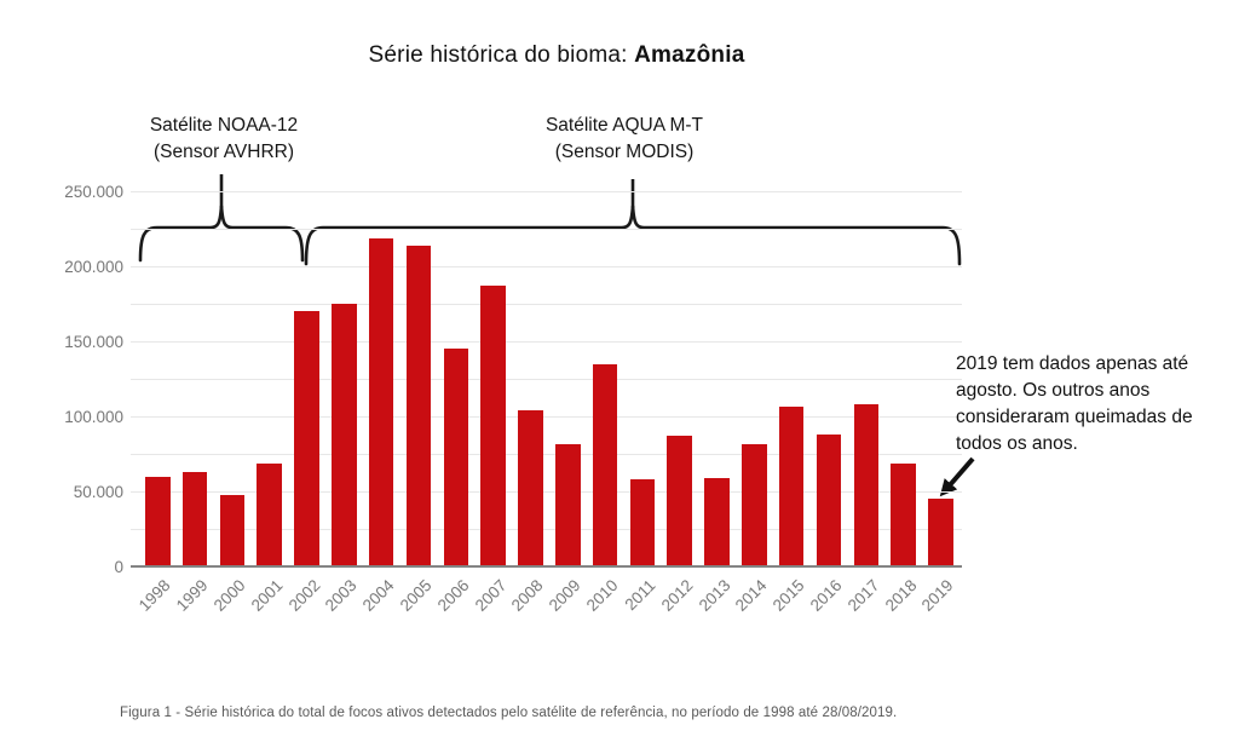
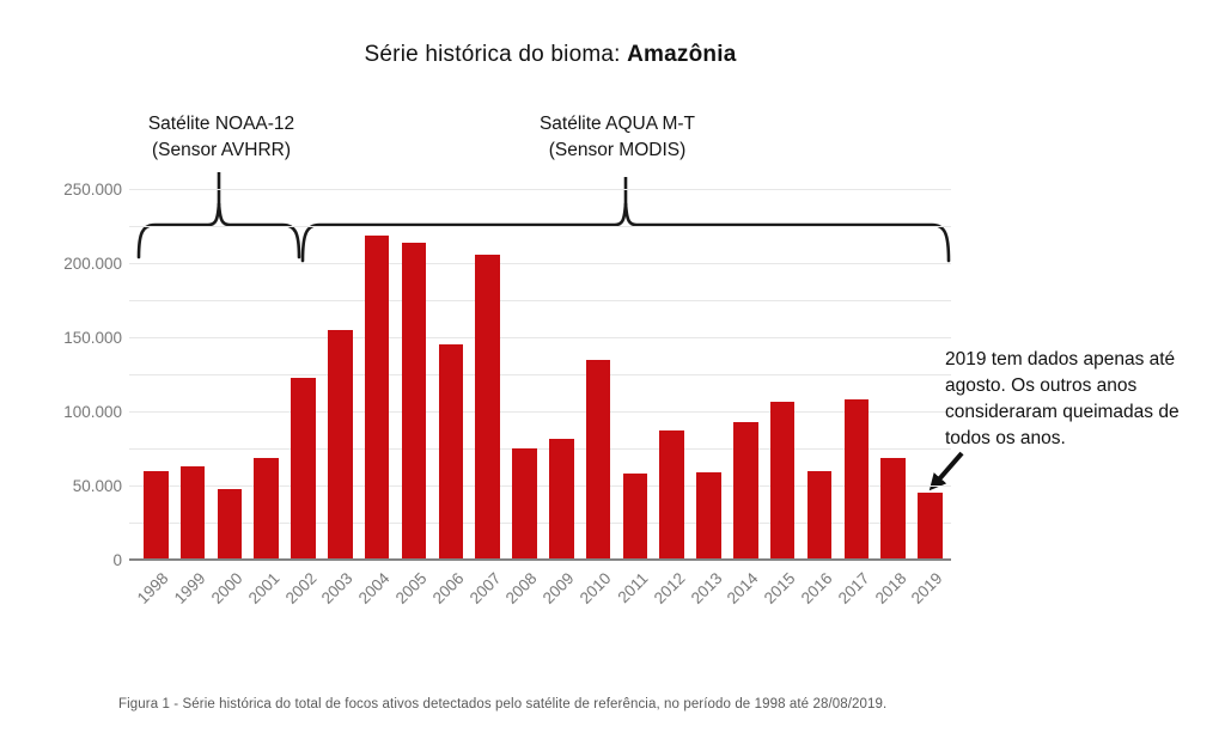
2002: 169000 -> 122000
2003: 174000 -> 154000
2007: 186000 -> 205000
2008: 103000 -> 74000
2014: 81000 -> 92000
2016: 87000 -> 59000
